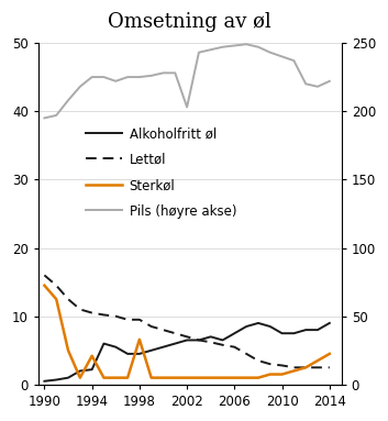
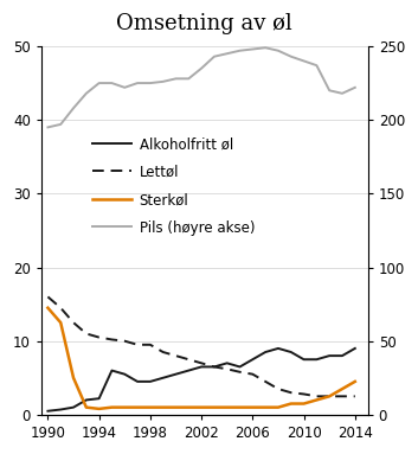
Sterkøl/1994: 4.2 -> 0.8
Sterkøl/1998: 6.6 -> 1.0
Pils (høyre akse)/2002: 203 -> 235
